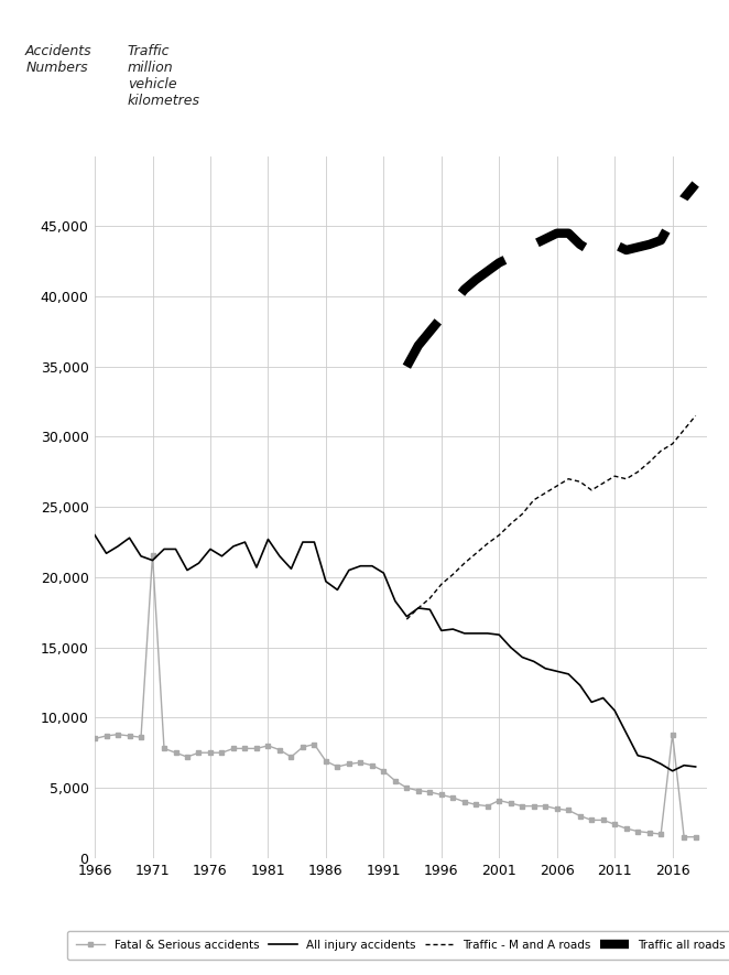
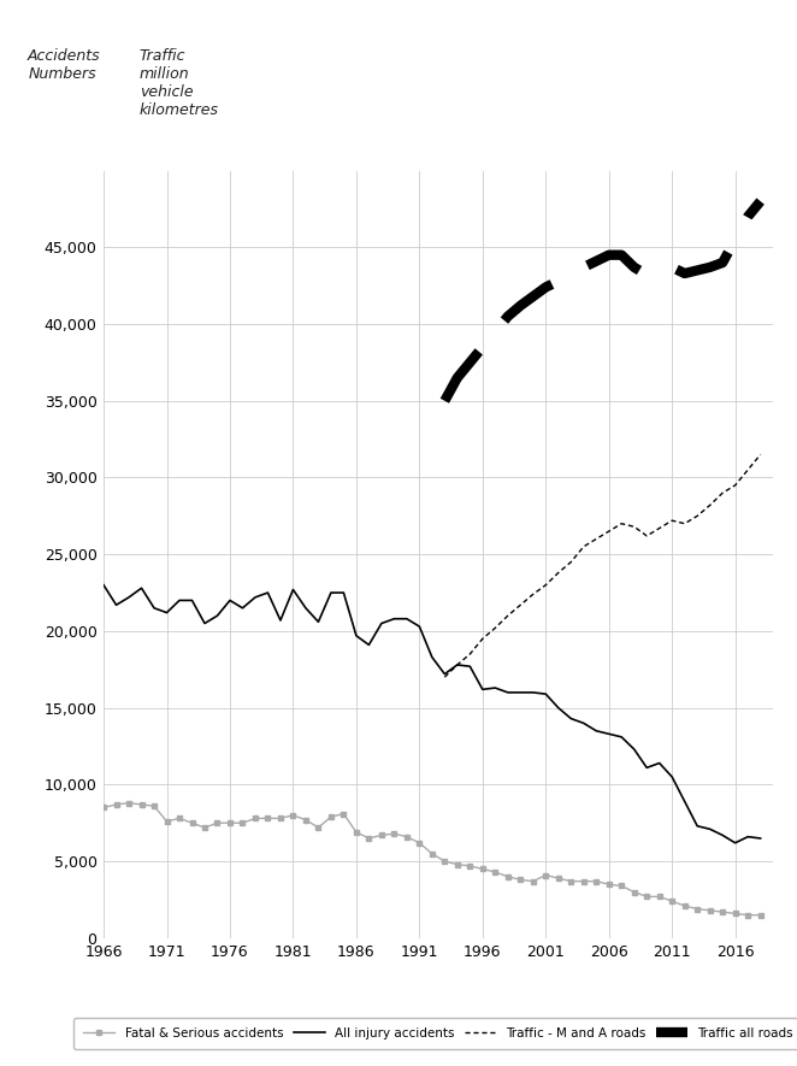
Fatal & Serious accidents/1971: 21,600 -> 7,600
Fatal & Serious accidents/2016: 8,800 -> 1,600
